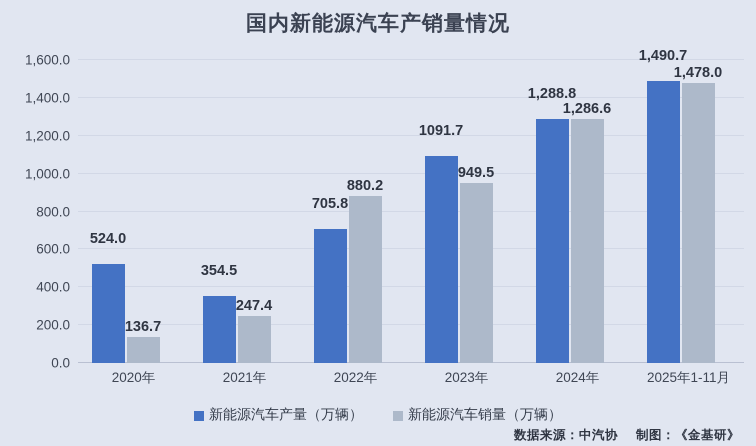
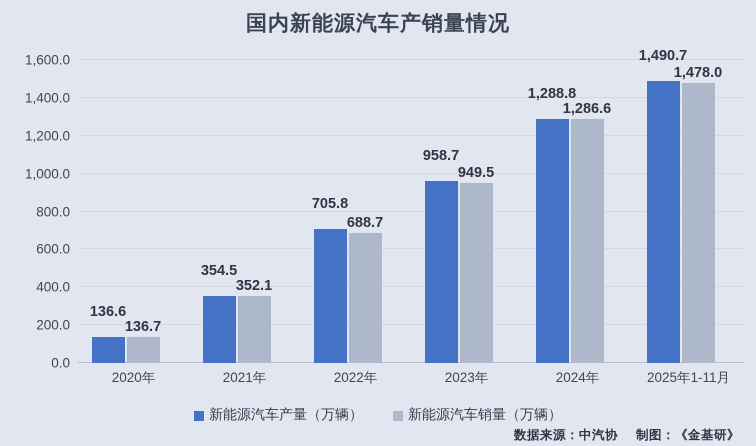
新能源汽车产量（万辆）/2020年: 524.0 -> 136.6
新能源汽车销量（万辆）/2021年: 247.4 -> 352.1
新能源汽车销量（万辆）/2022年: 880.2 -> 688.7
新能源汽车产量（万辆）/2023年: 1091.7 -> 958.7
